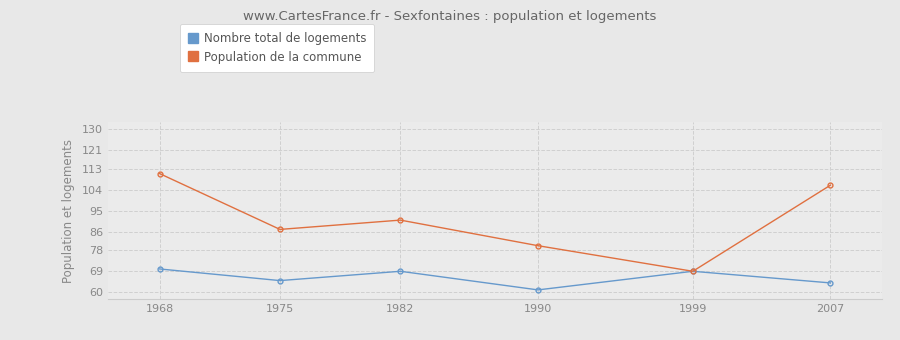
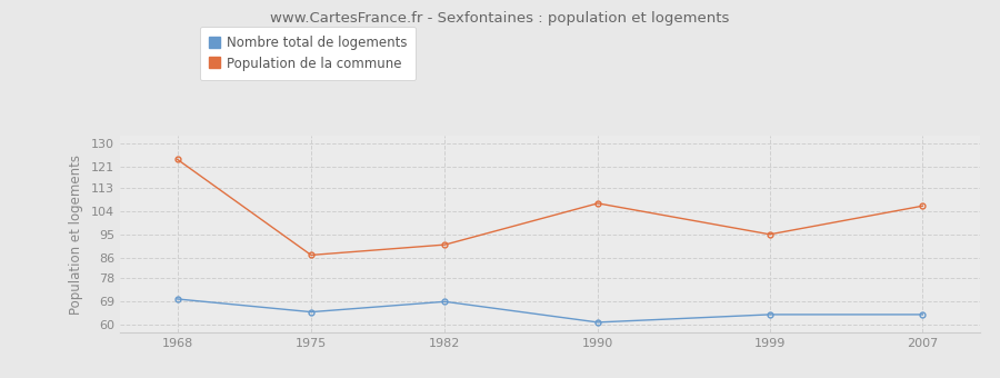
Population de la commune/1968: 111 -> 124
Population de la commune/1990: 80 -> 107
Nombre total de logements/1999: 69 -> 64
Population de la commune/1999: 69 -> 95
